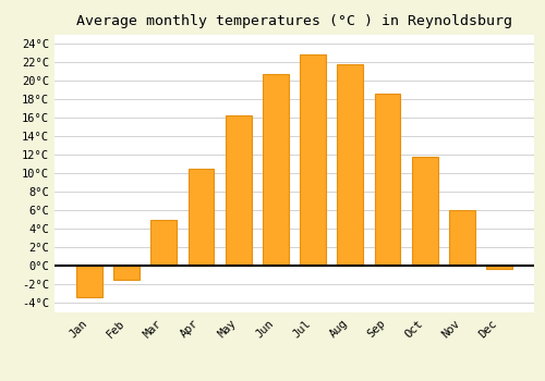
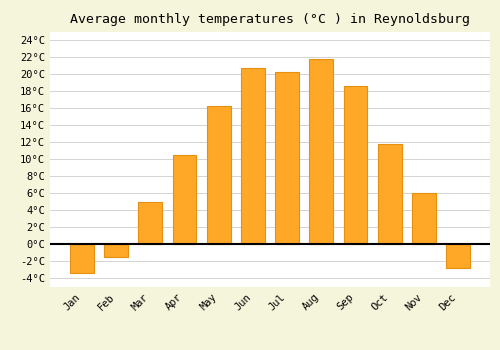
Jul: 22.8°C -> 20.2°C
Dec: -0.3°C -> -2.8°C
